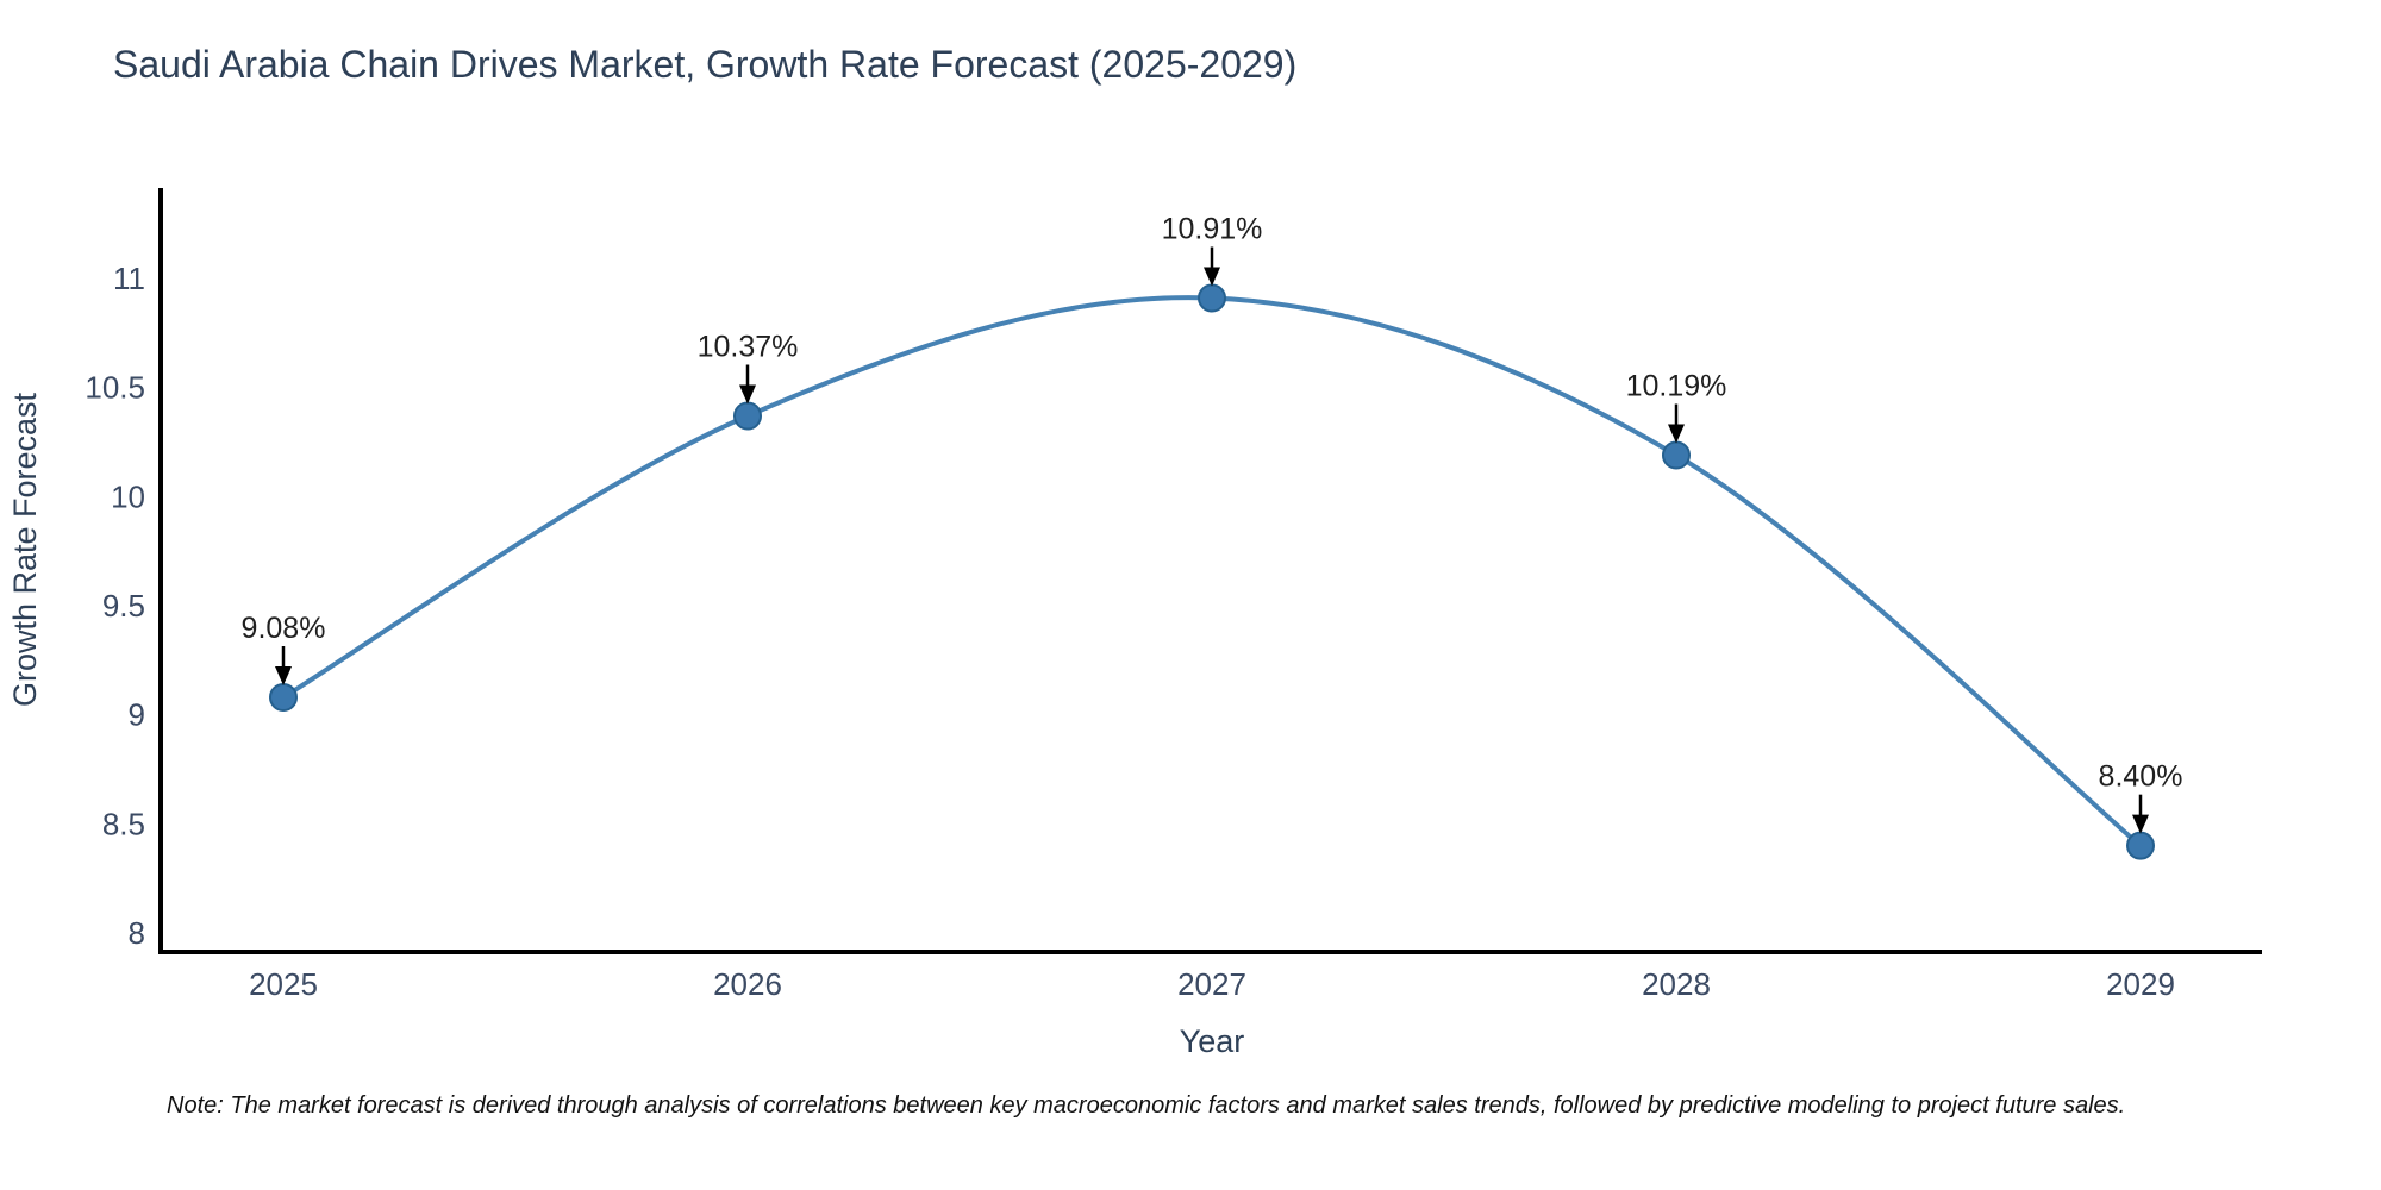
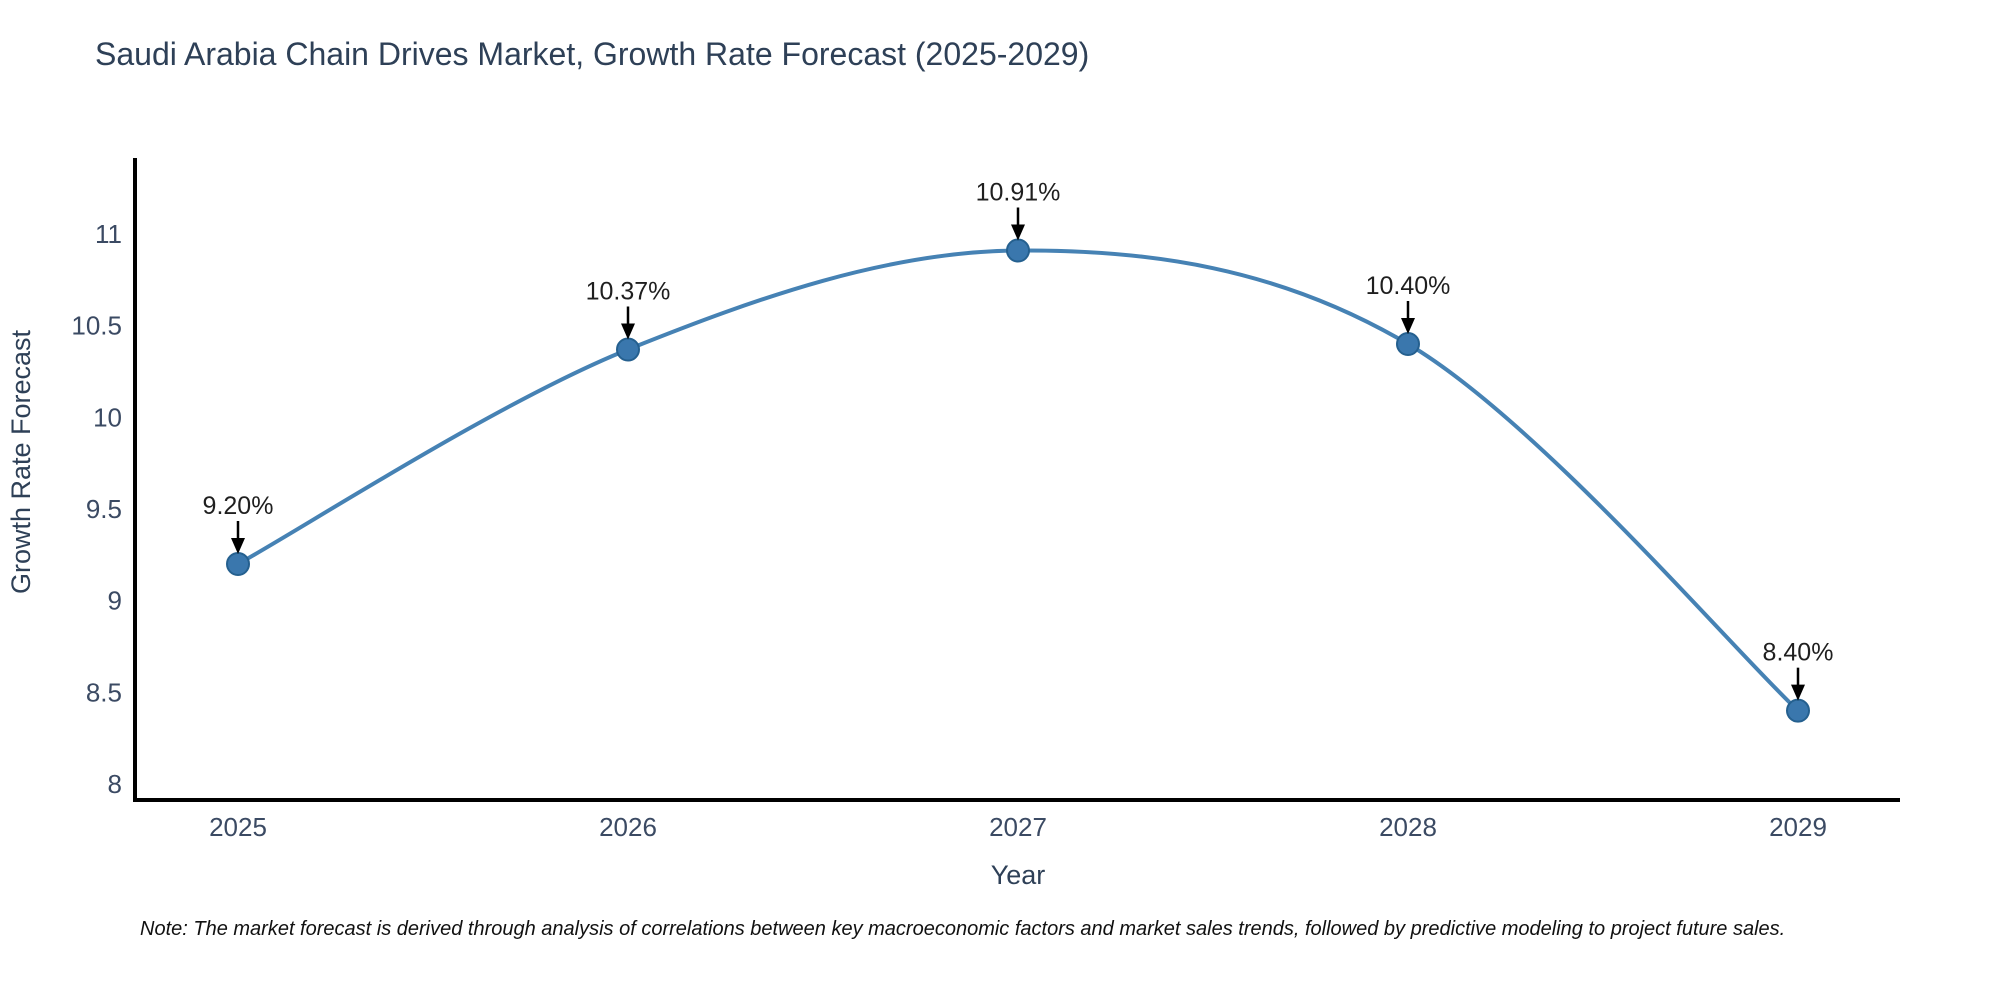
2025: 9.08% -> 9.20%
2028: 10.19% -> 10.40%
